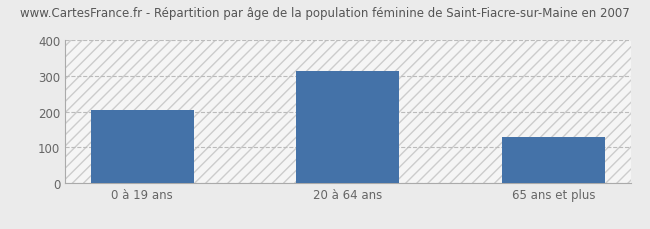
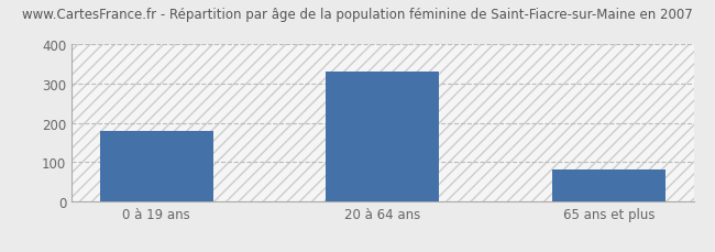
0 à 19 ans: 205 -> 180
20 à 64 ans: 315 -> 330
65 ans et plus: 130 -> 82
